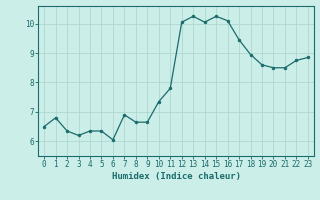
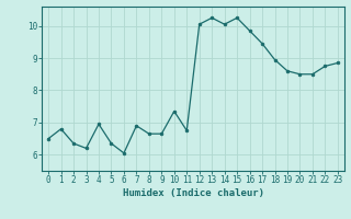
4: 6.35 -> 6.95
11: 7.80 -> 6.75
16: 10.10 -> 9.85
